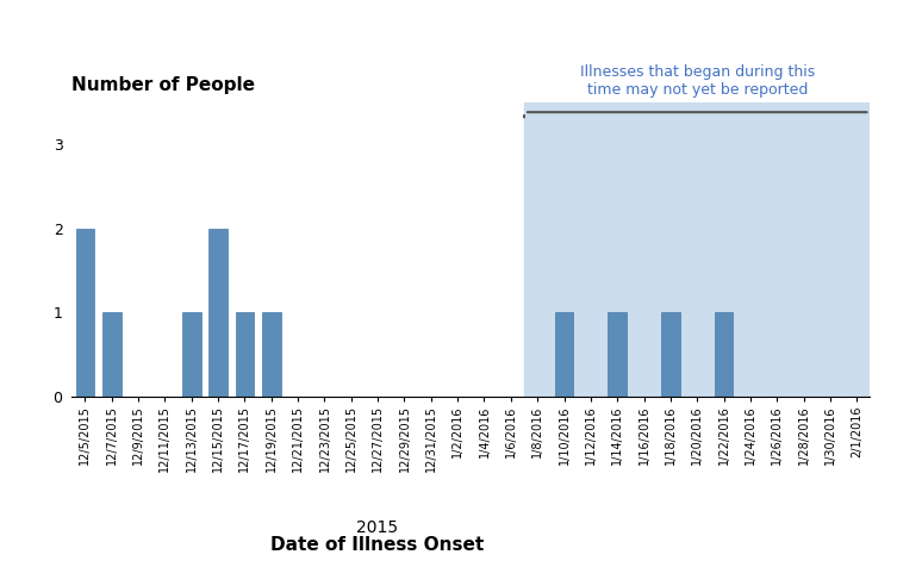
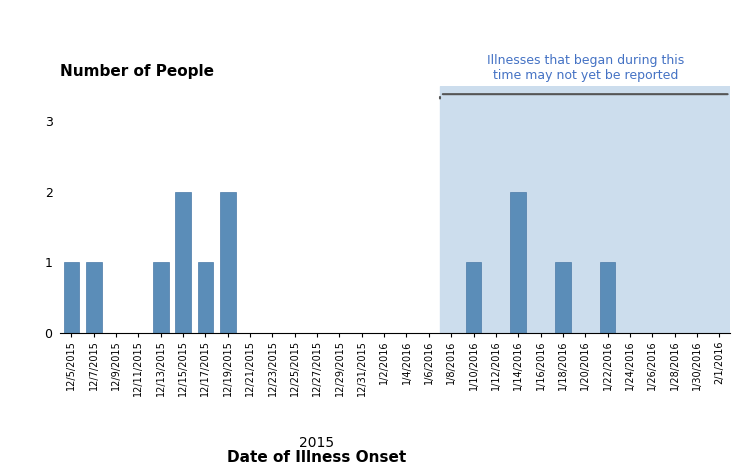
12/5/2015: 2 -> 1
12/19/2015: 1 -> 2
1/14/2016: 1 -> 2
